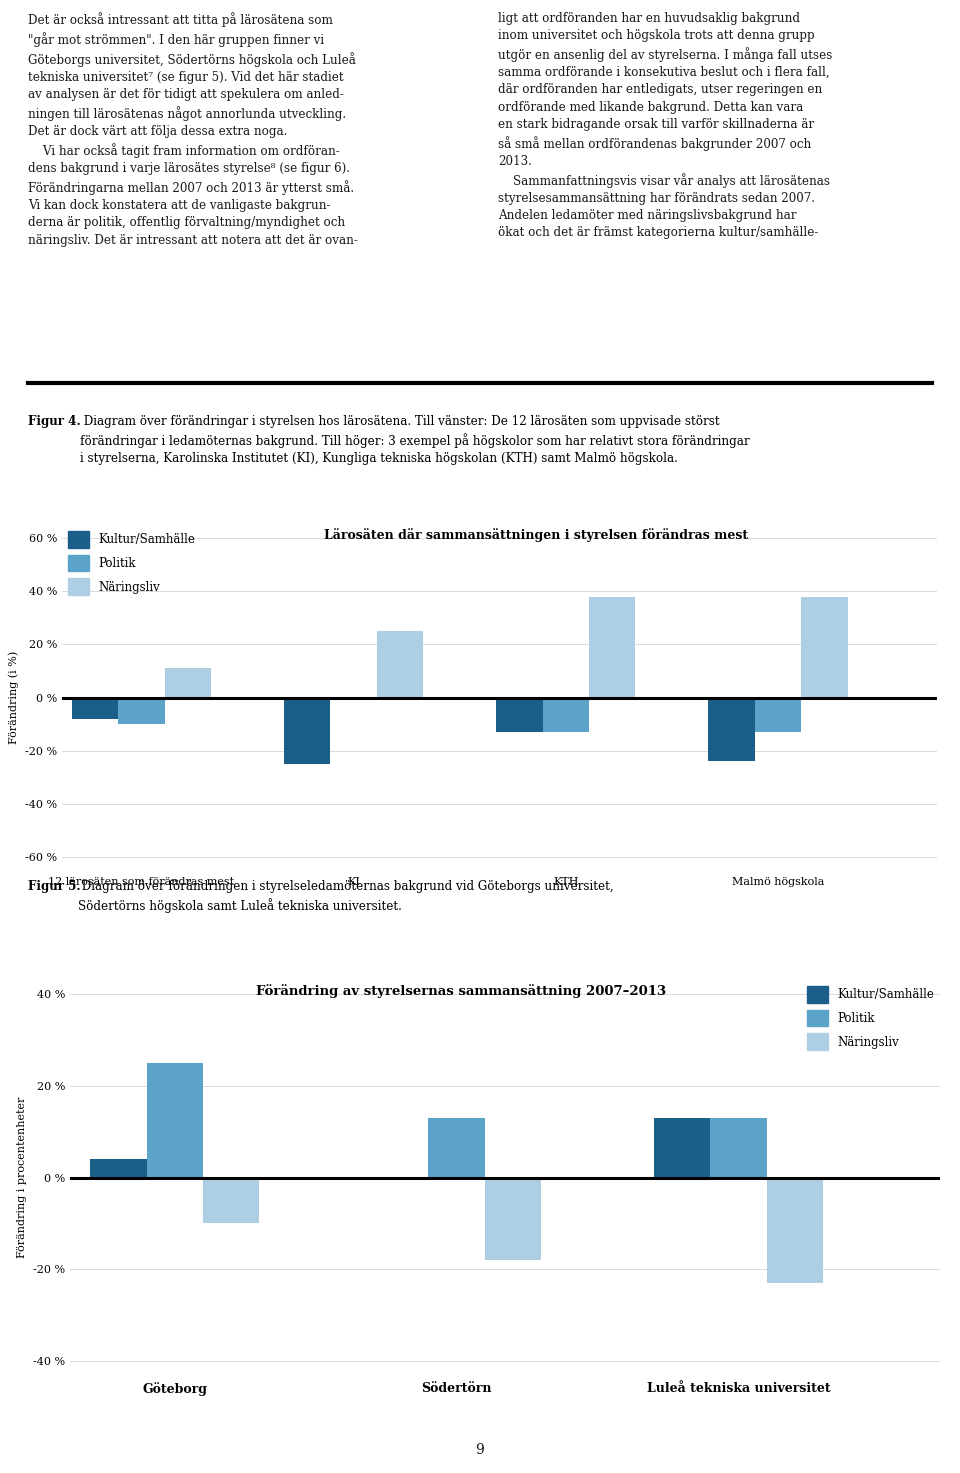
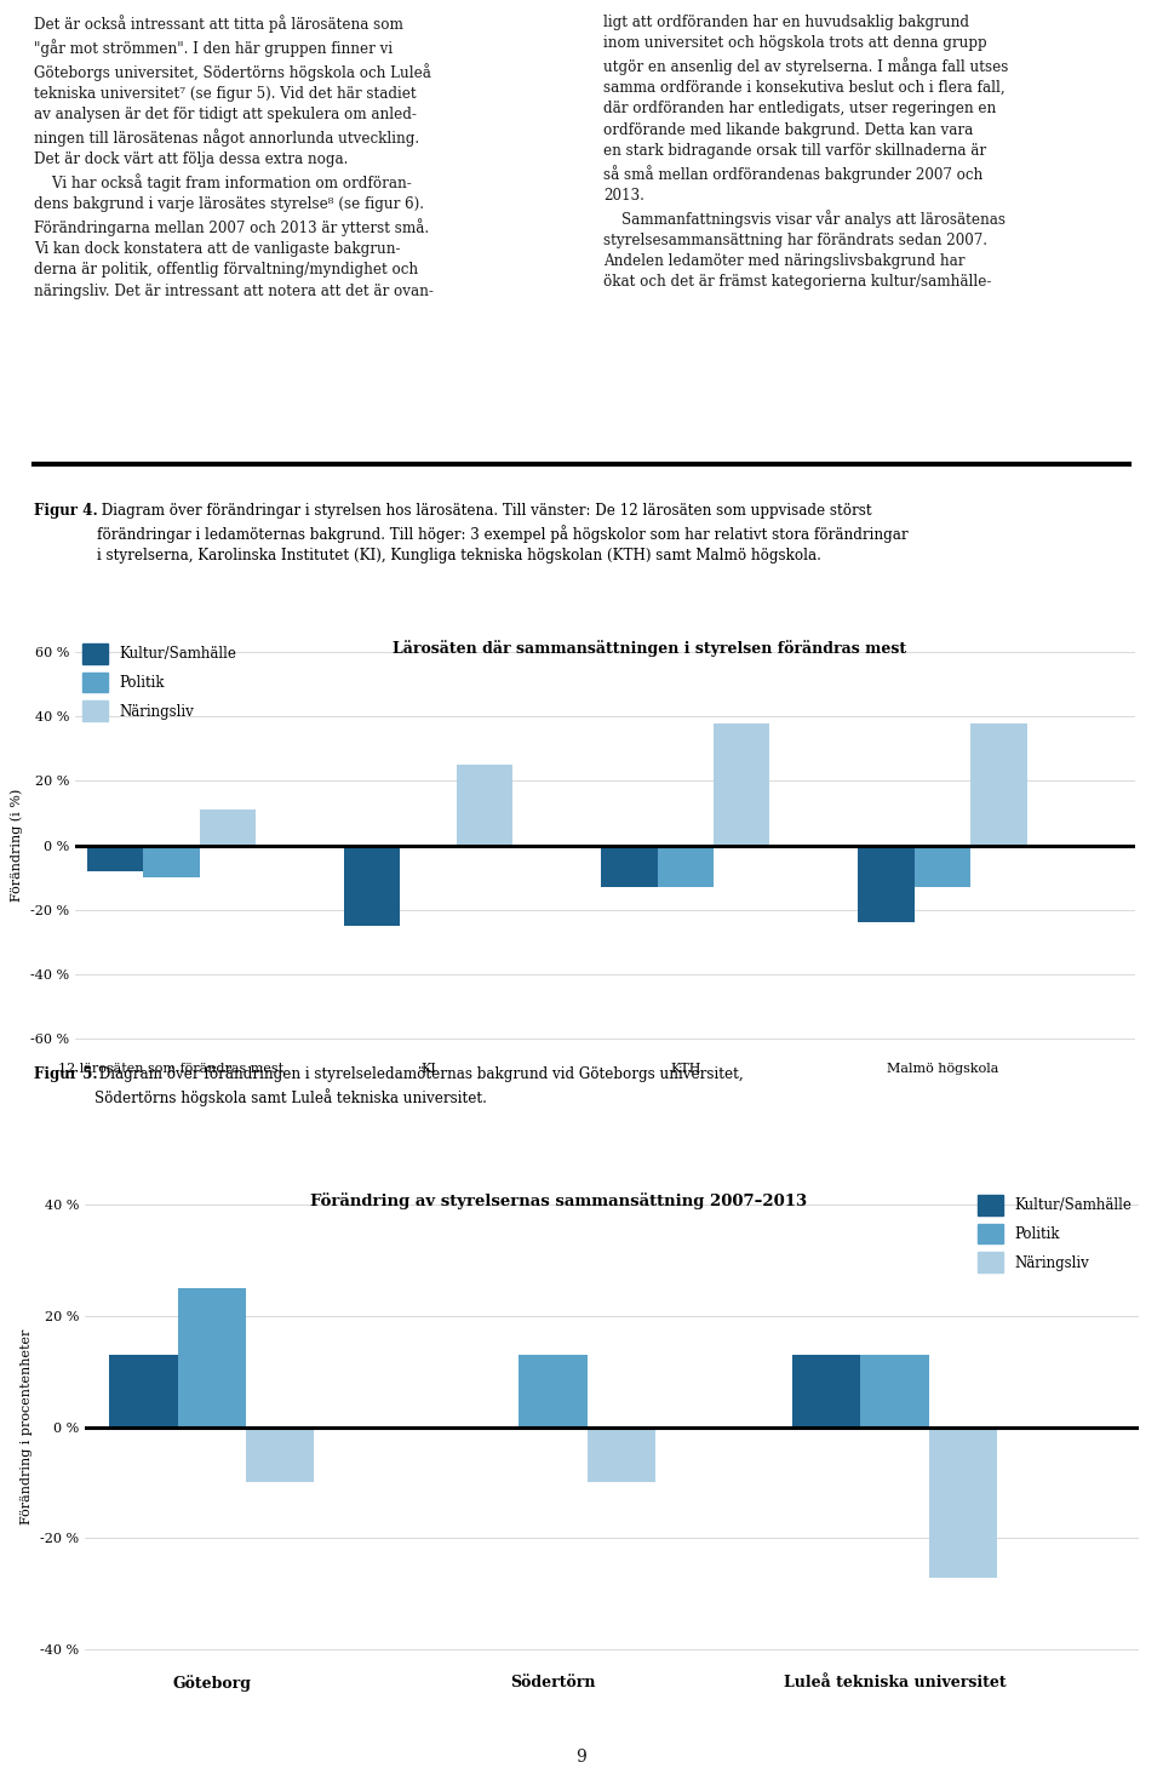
Kultur/Samhälle/Göteborg: 4 % -> 13 %
Näringsliv/Södertörn: -18 % -> -10 %
Näringsliv/Luleå tekniska universitet: -23 % -> -27 %
